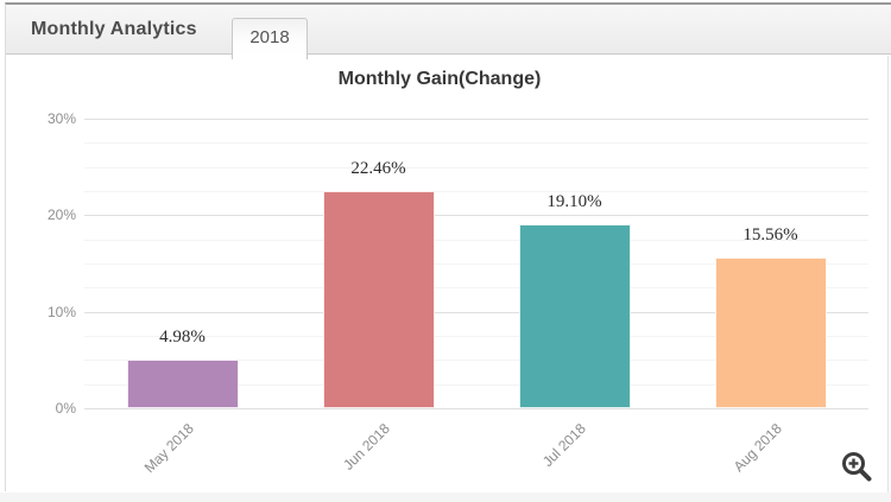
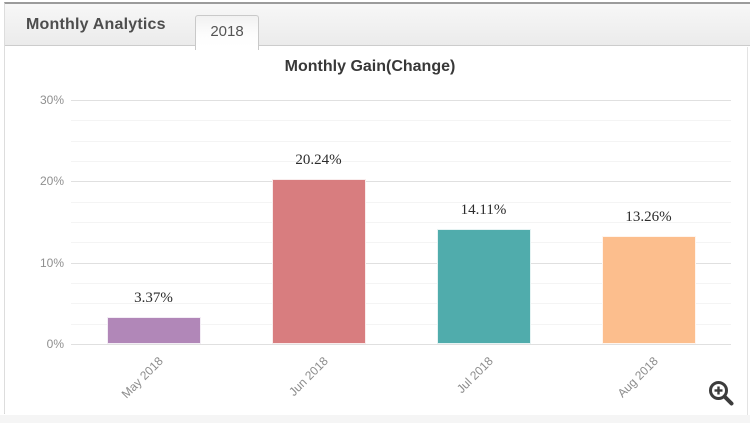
May 2018: 4.98% -> 3.37%
Jun 2018: 22.46% -> 20.24%
Jul 2018: 19.10% -> 14.11%
Aug 2018: 15.56% -> 13.26%
